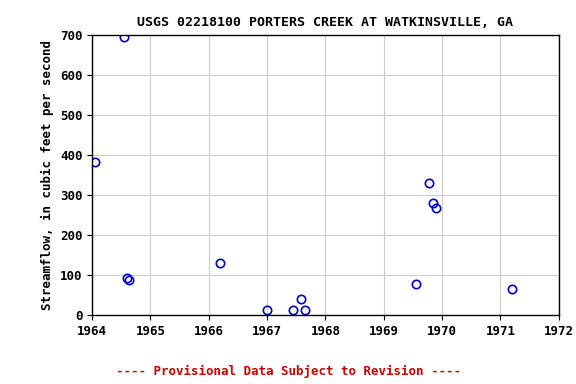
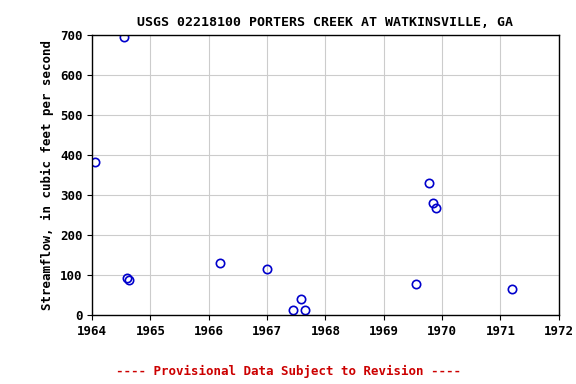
1967: 12 -> 115
